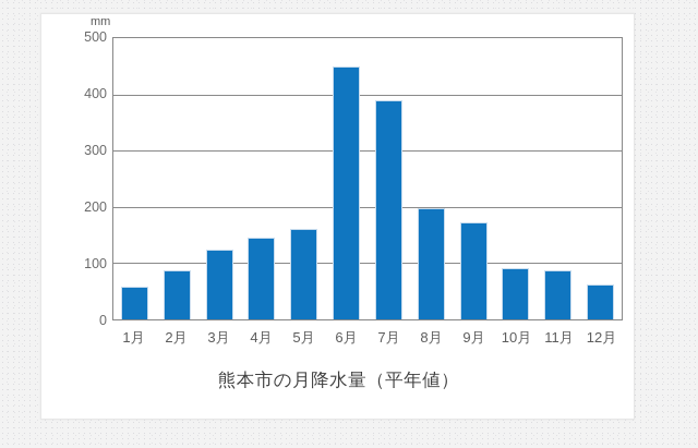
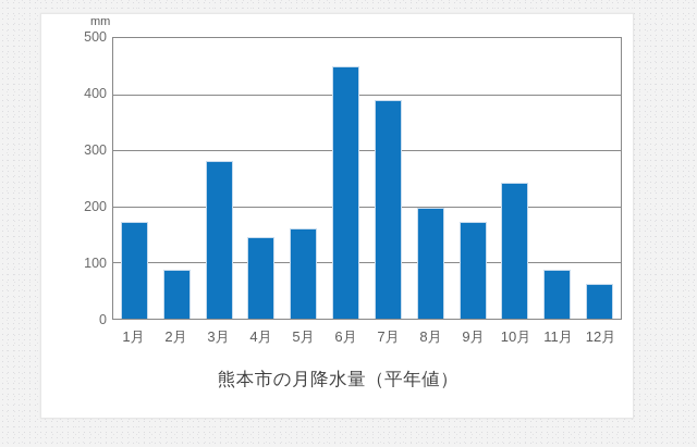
1月: 60 -> 170
3月: 120 -> 280
10月: 90 -> 240
